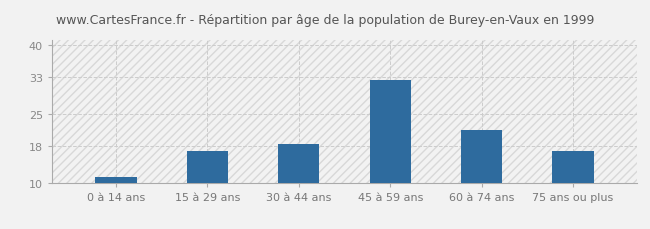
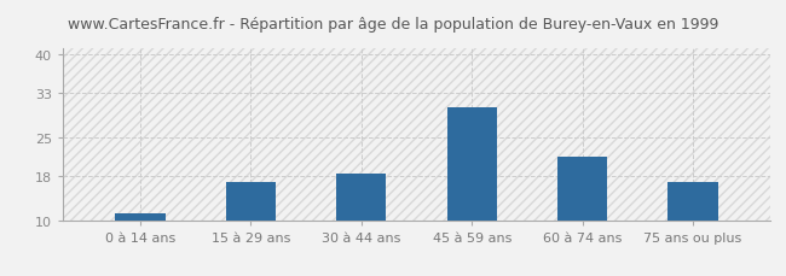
45 à 59 ans: 32.5 -> 30.5
